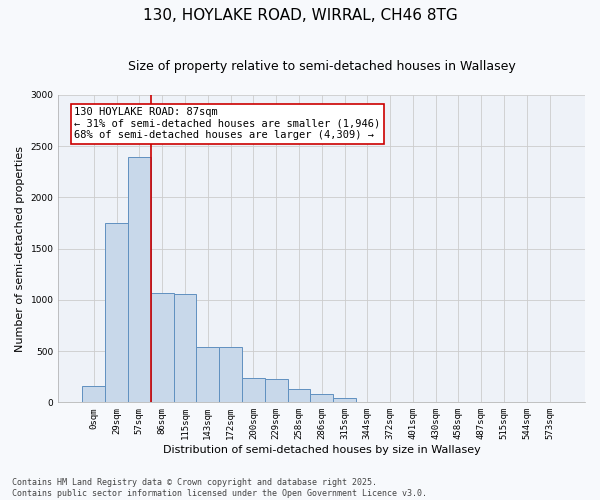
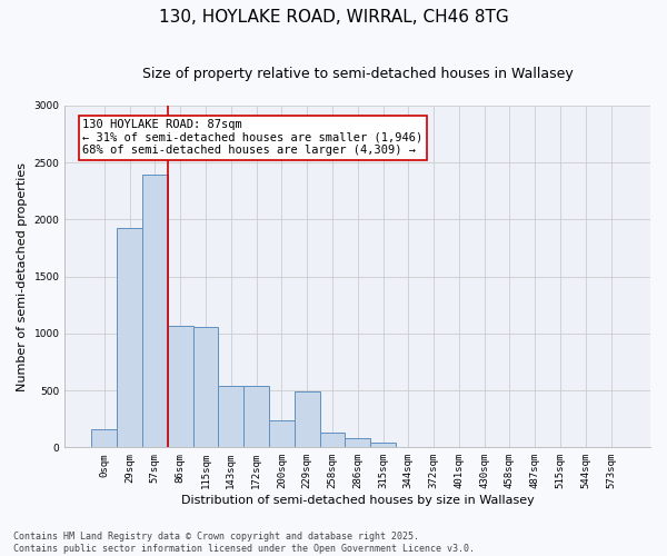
29sqm: 1750 -> 1930
229sqm: 230 -> 490
